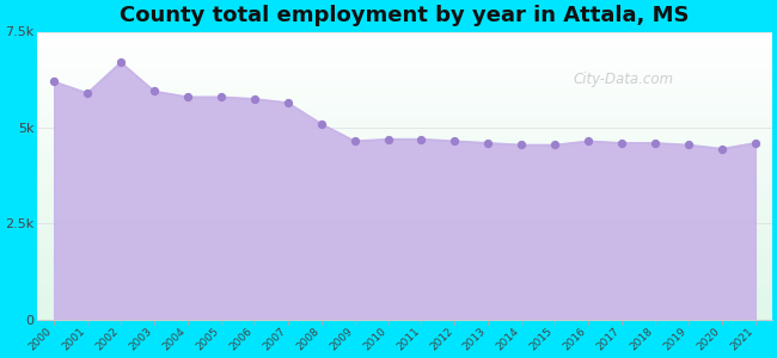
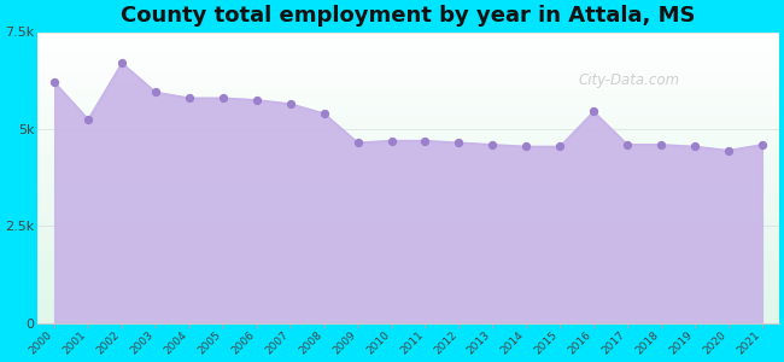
2001: 5.90k -> 5.25k
2008: 5.10k -> 5.40k
2016: 4.65k -> 5.45k
